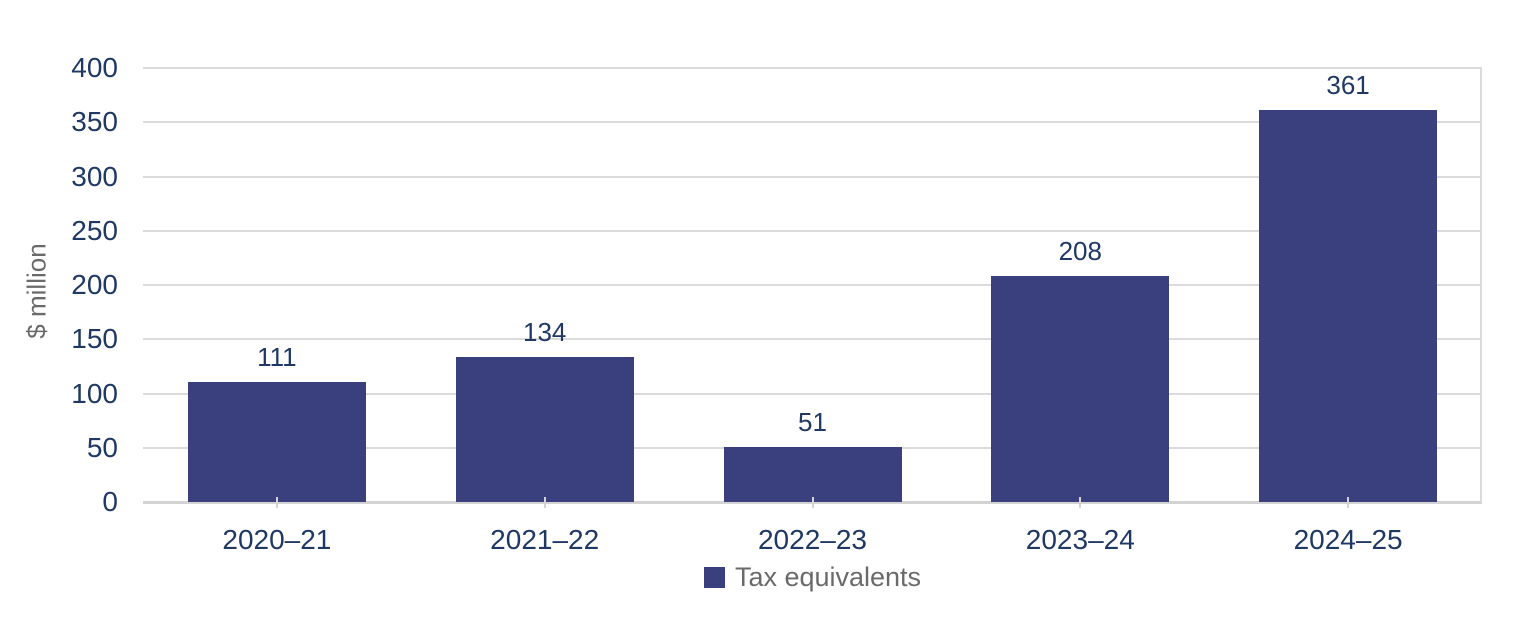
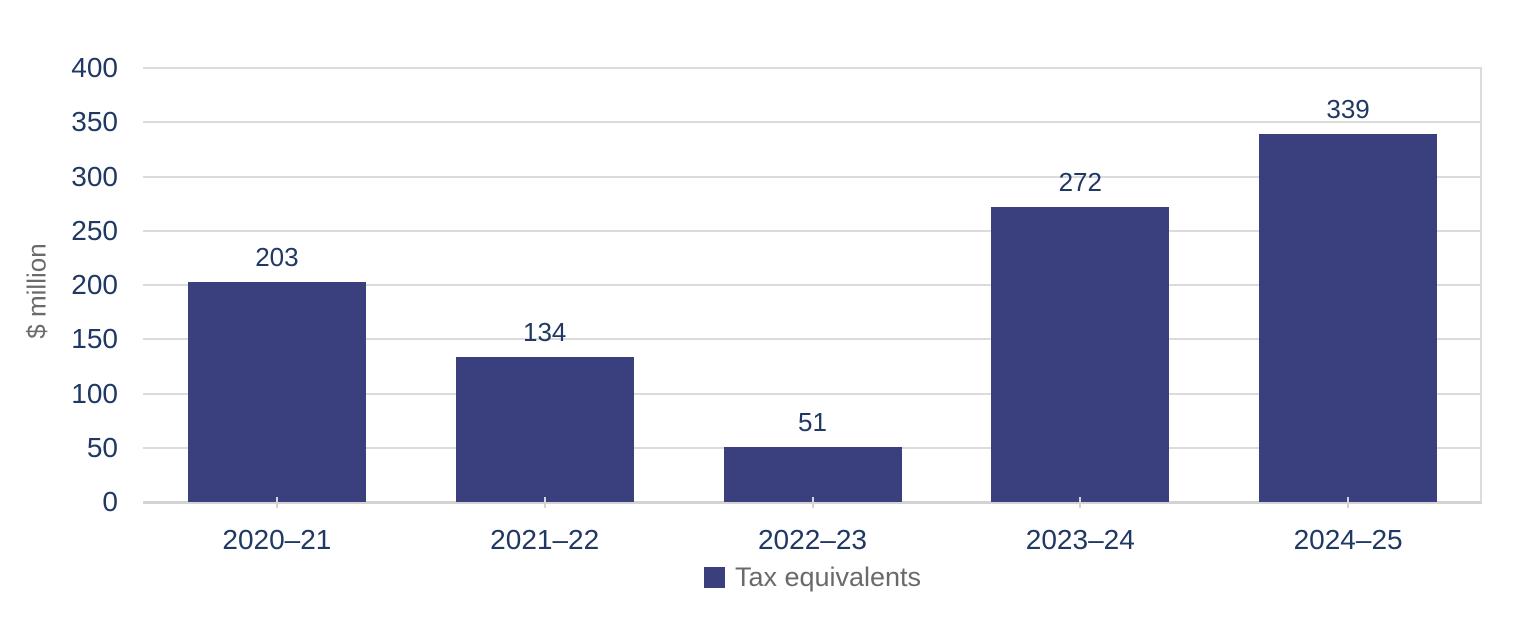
2020–21: 111 -> 203
2023–24: 208 -> 272
2024–25: 361 -> 339
